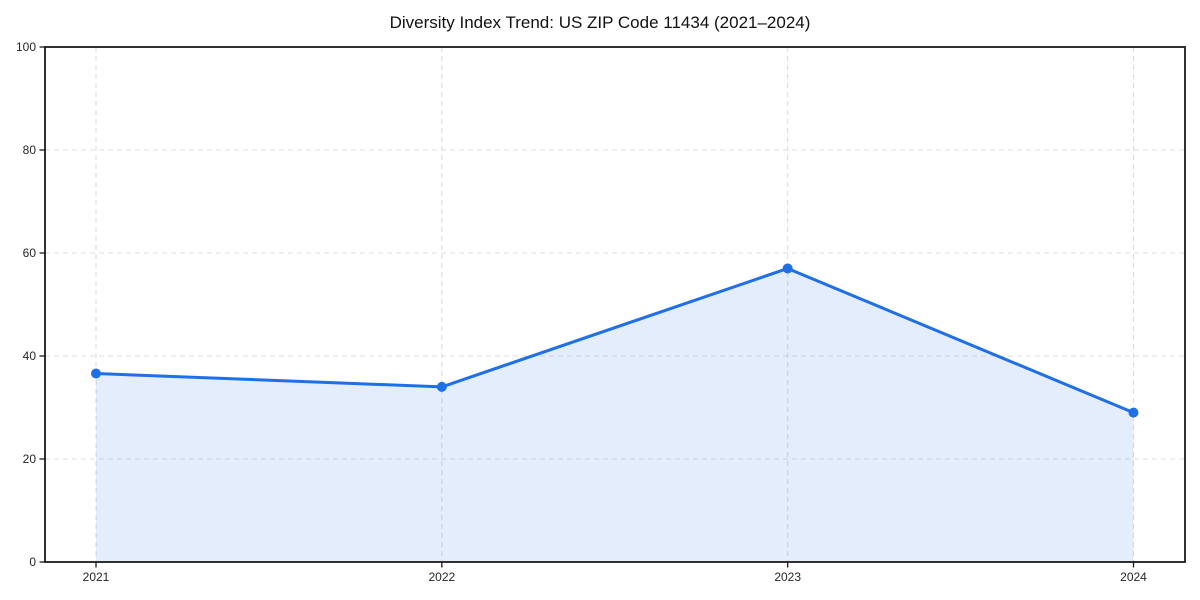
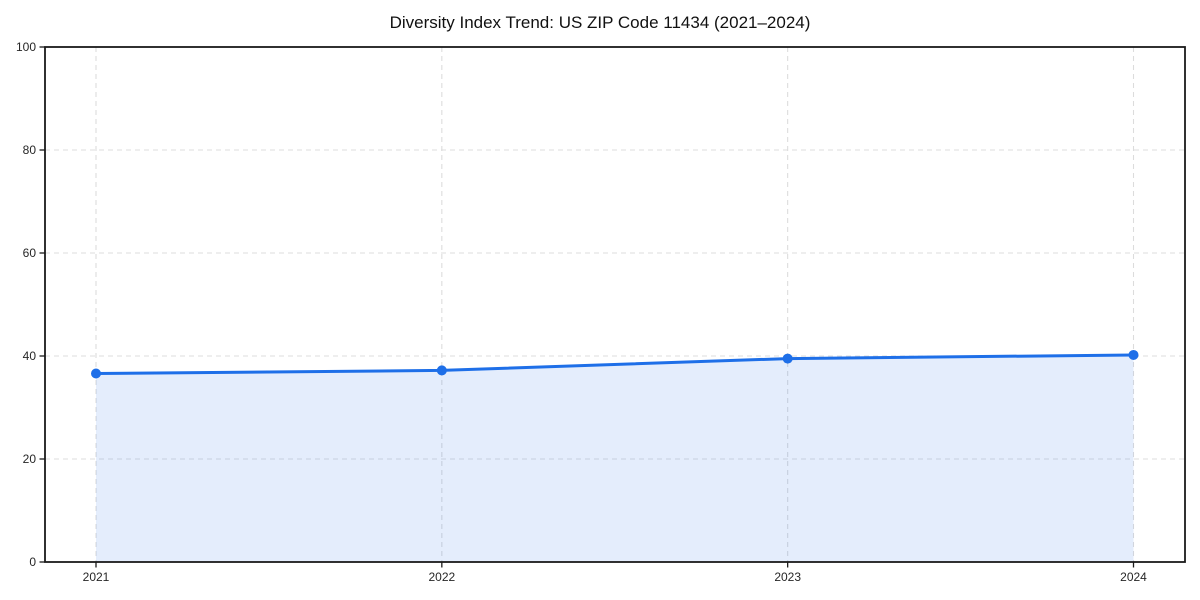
2022: 34 -> 37
2023: 57 -> 40
2024: 29 -> 40
